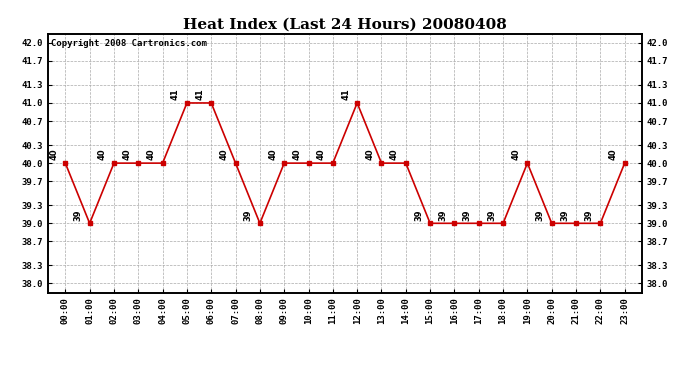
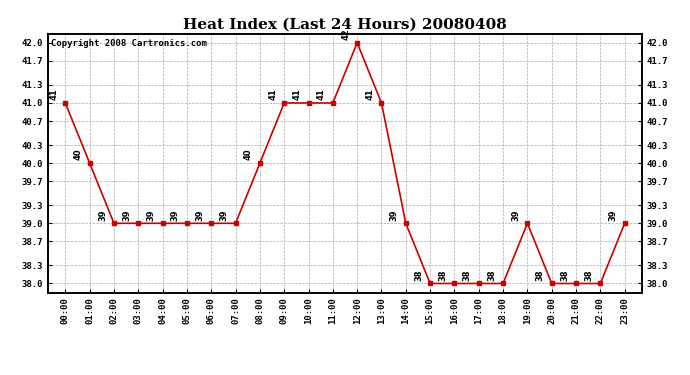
00:00: 40 -> 41
01:00: 39 -> 40
02:00: 40 -> 39
03:00: 40 -> 39
04:00: 40 -> 39
05:00: 41 -> 39
06:00: 41 -> 39
07:00: 40 -> 39
08:00: 39 -> 40
09:00: 40 -> 41
10:00: 40 -> 41
11:00: 40 -> 41
12:00: 41 -> 42
13:00: 40 -> 41
14:00: 40 -> 39
15:00: 39 -> 38
16:00: 39 -> 38
17:00: 39 -> 38
18:00: 39 -> 38
19:00: 40 -> 39
20:00: 39 -> 38
21:00: 39 -> 38
22:00: 39 -> 38
23:00: 40 -> 39
